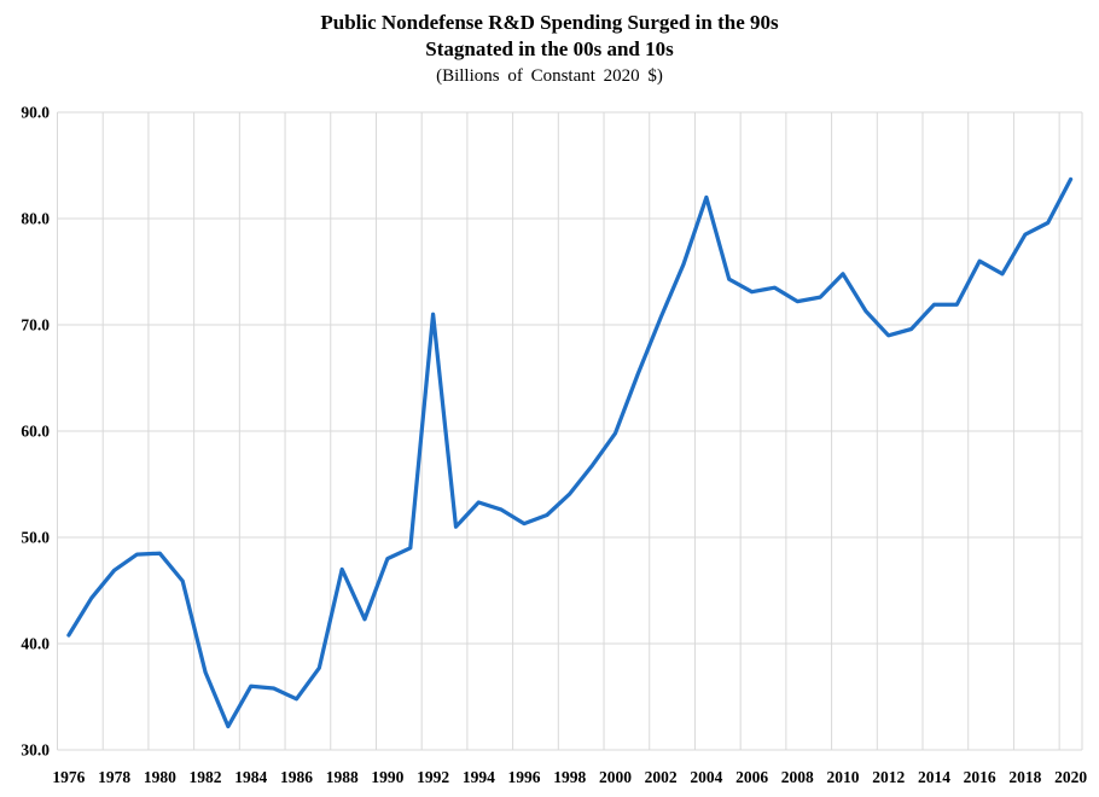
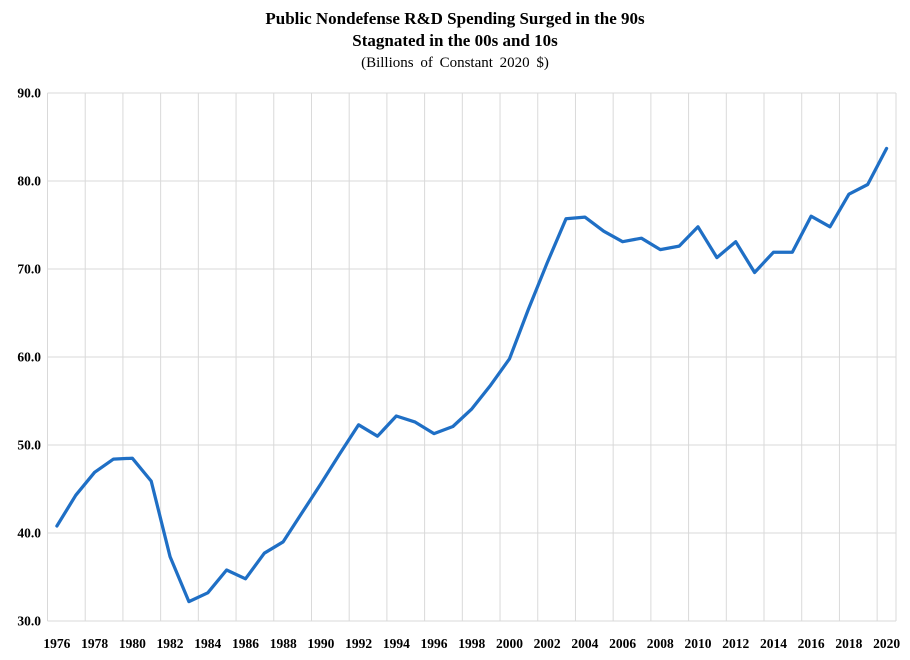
1984: 36 -> 33
1988: 47 -> 39
1990: 48 -> 46
1992: 71 -> 52
2004: 82 -> 76
2012: 69 -> 73
